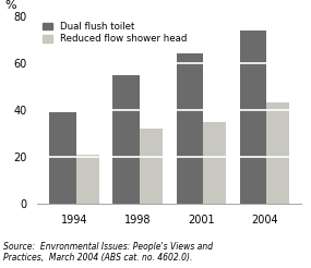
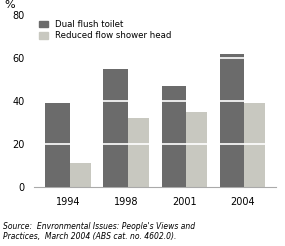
Reduced flow shower head/1994: 21 -> 11
Dual flush toilet/2001: 64 -> 47
Dual flush toilet/2004: 74 -> 62
Reduced flow shower head/2004: 43 -> 39
